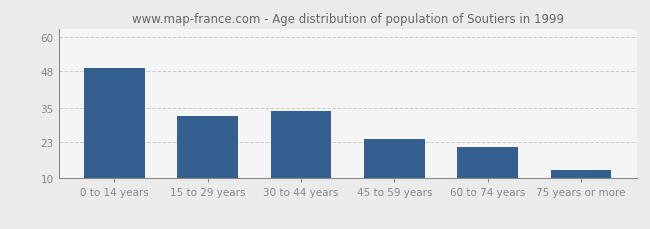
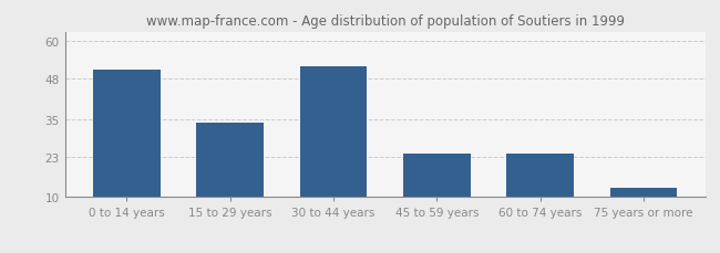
0 to 14 years: 49 -> 51
15 to 29 years: 32 -> 34
30 to 44 years: 34 -> 52
60 to 74 years: 21 -> 24
